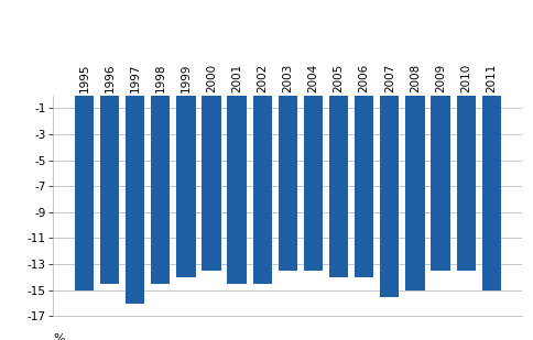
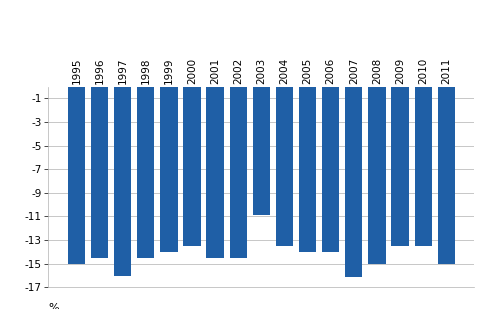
2003: -13.5 -> -10.9
2007: -15.5 -> -16.1
